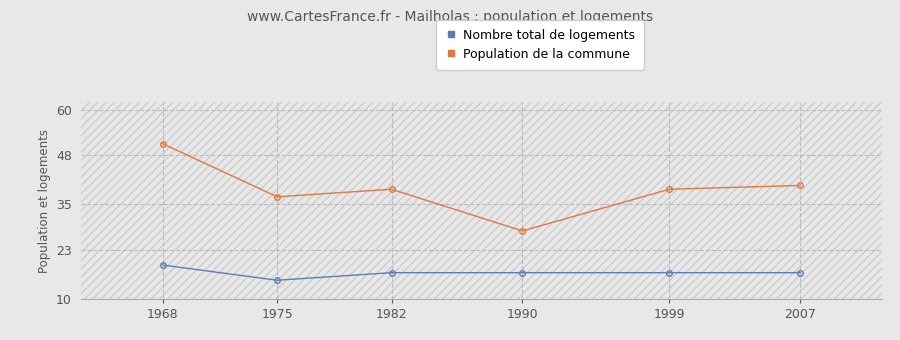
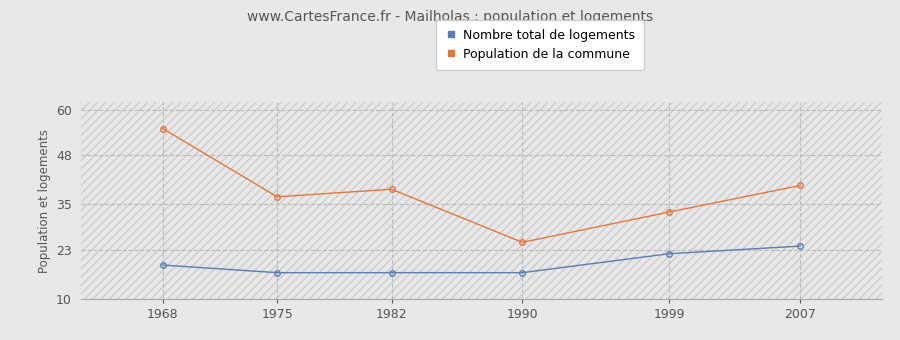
Population de la commune/1968: 51 -> 55
Nombre total de logements/1975: 15 -> 17
Population de la commune/1990: 28 -> 25
Nombre total de logements/1999: 17 -> 22
Population de la commune/1999: 39 -> 33
Nombre total de logements/2007: 17 -> 24
